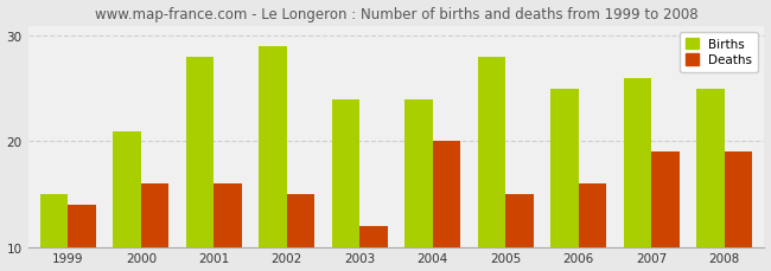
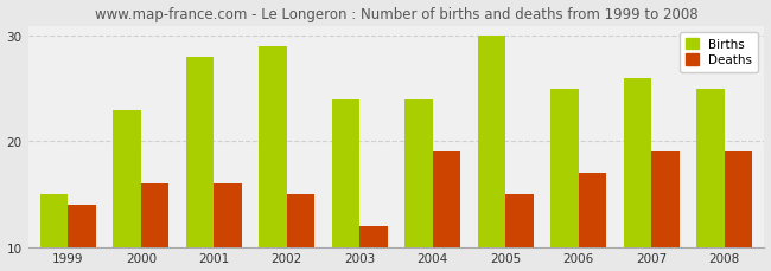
Births/2000: 21 -> 23
Deaths/2004: 20 -> 19
Births/2005: 28 -> 30
Deaths/2006: 16 -> 17
